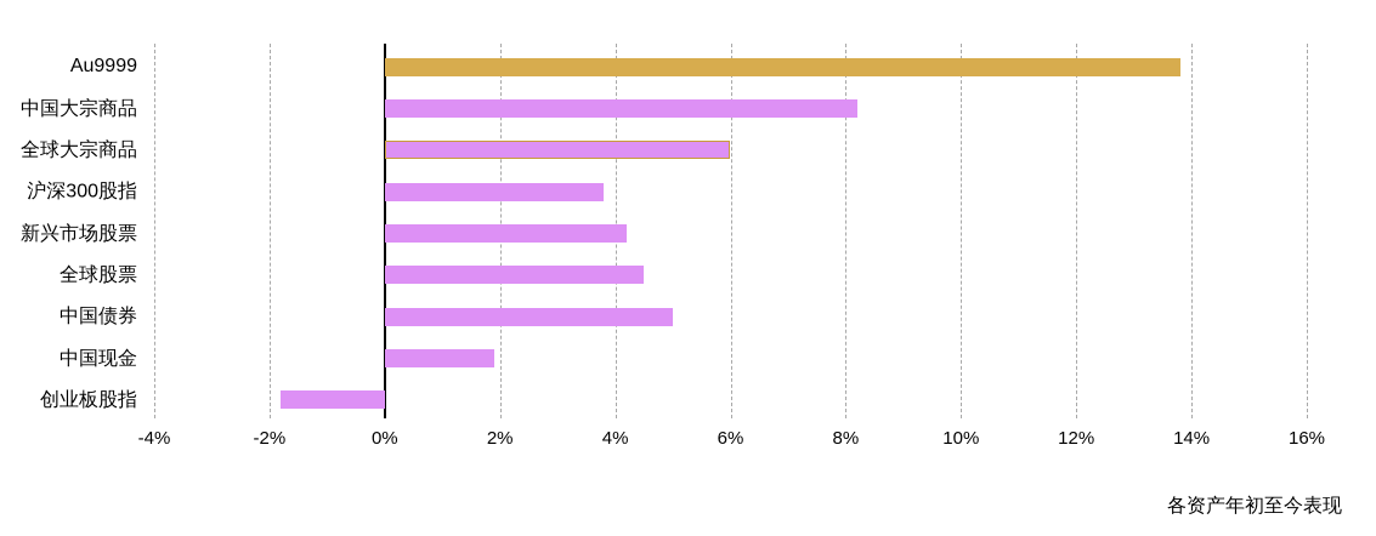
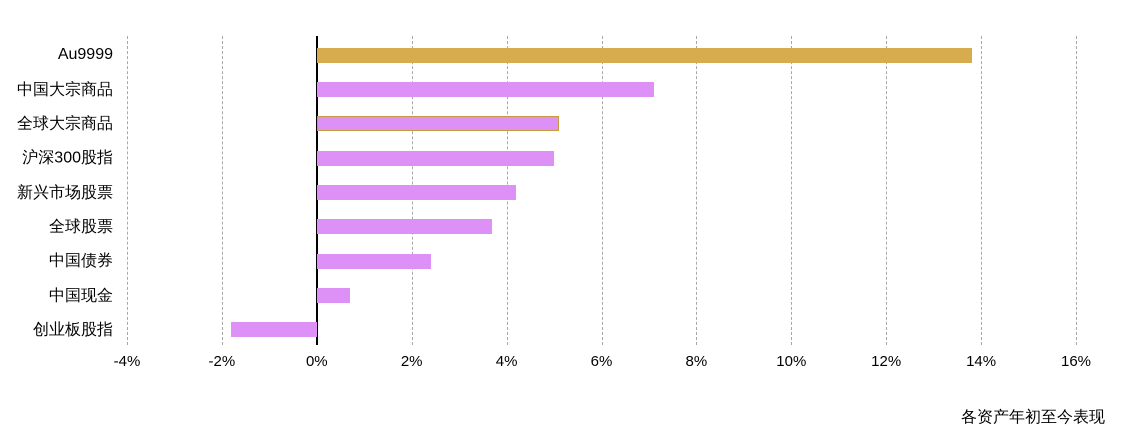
中国大宗商品: 8.2% -> 7.1%
全球大宗商品: 6.0% -> 5.1%
沪深300股指: 3.8% -> 5.0%
全球股票: 4.5% -> 3.7%
中国债券: 5.0% -> 2.4%
中国现金: 1.9% -> 0.7%
